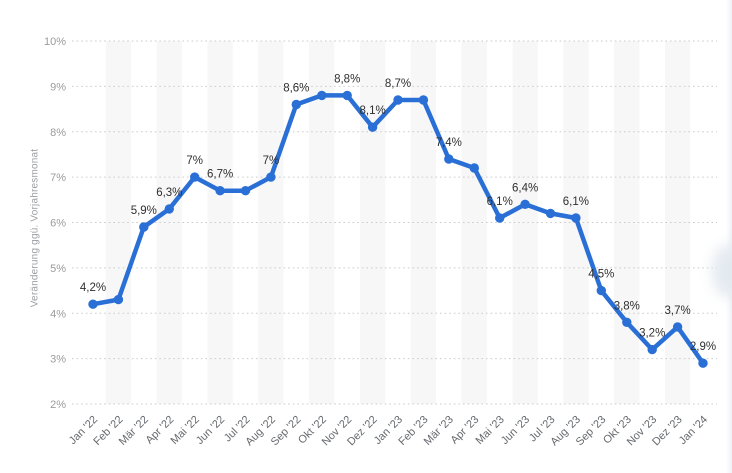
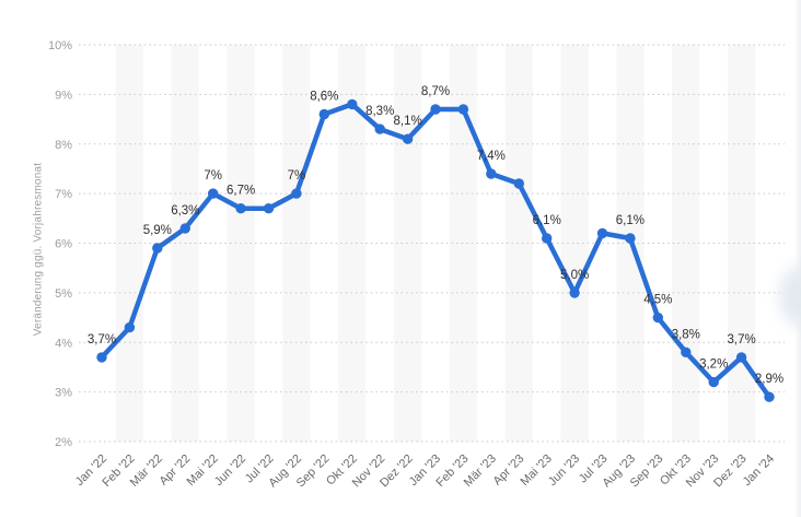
Jan '22: 4,2% -> 3,7%
Nov '22: 8,8% -> 8,3%
Jun '23: 6,4% -> 5,0%
